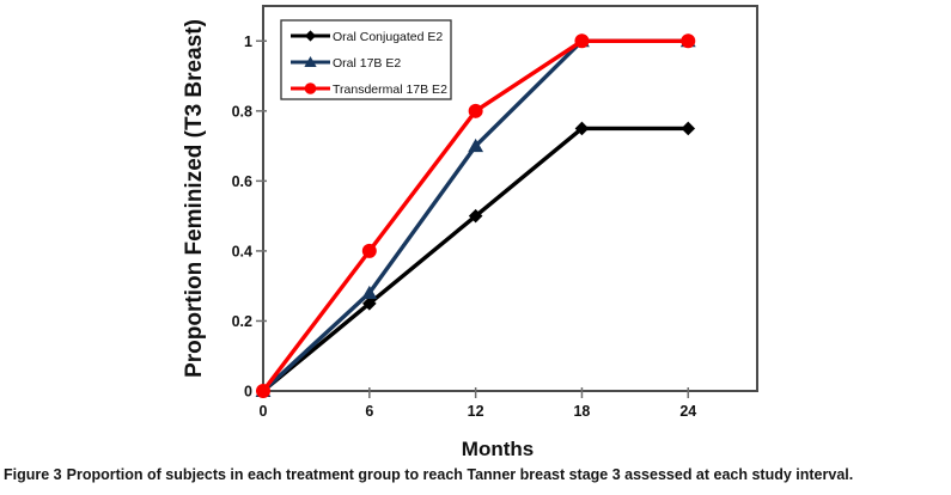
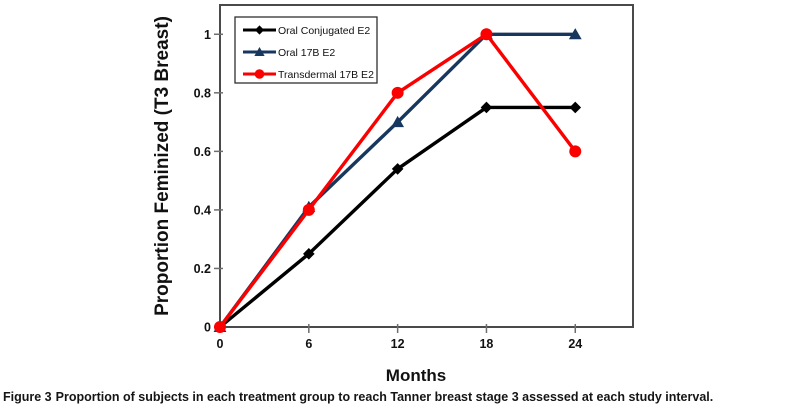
Oral 17B E2/6: 0.28 -> 0.41
Oral Conjugated E2/12: 0.50 -> 0.54
Transdermal 17B E2/24: 1.0 -> 0.6
